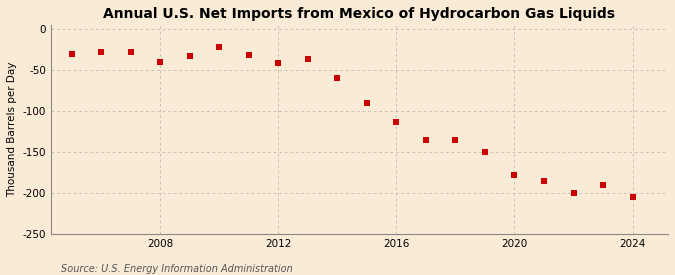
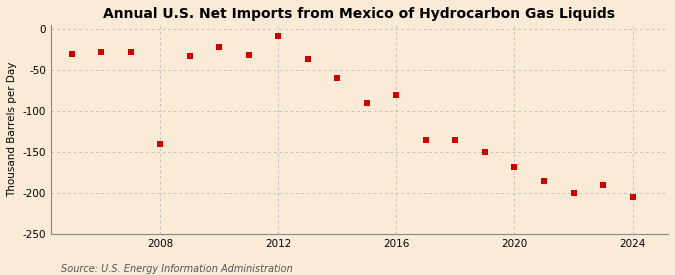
2008: -40 -> -140
2012: -42 -> -8
2016: -113 -> -80
2020: -178 -> -168
